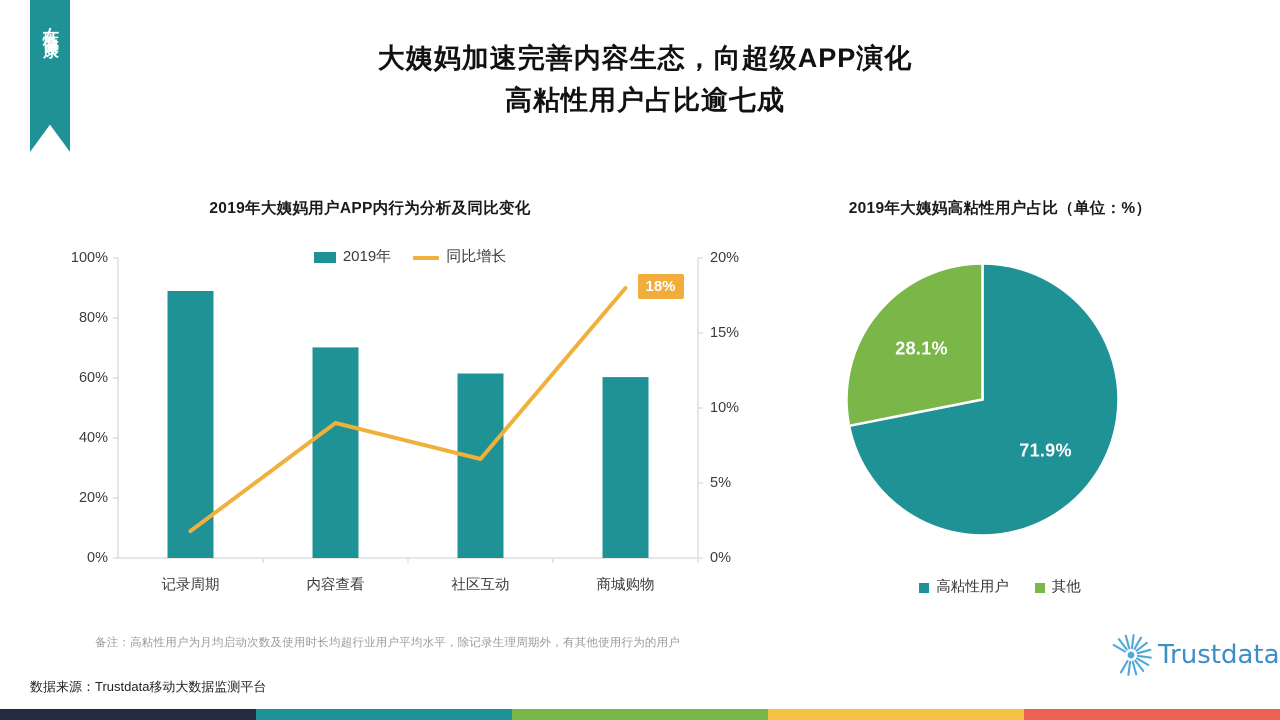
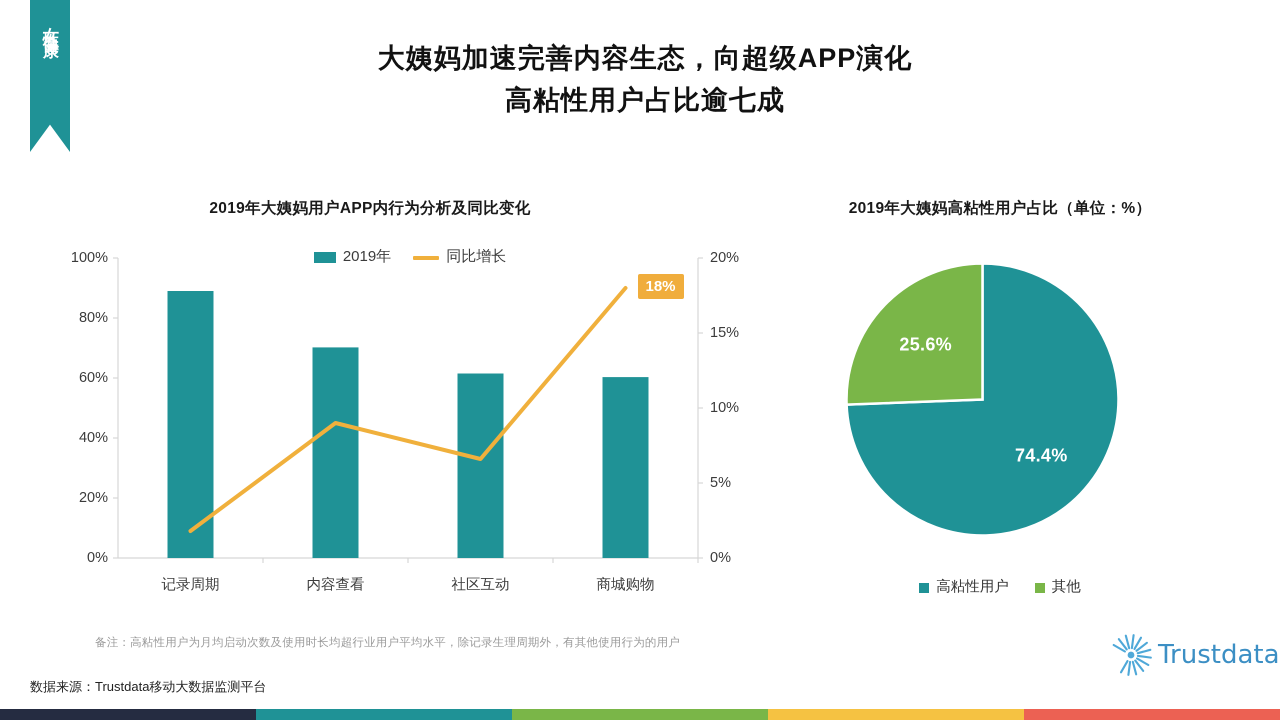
2019年大姨妈高粘性用户占比（单位：%）/高粘性用户: 71.9% -> 74.4%
2019年大姨妈高粘性用户占比（单位：%）/其他: 28.1% -> 25.6%
